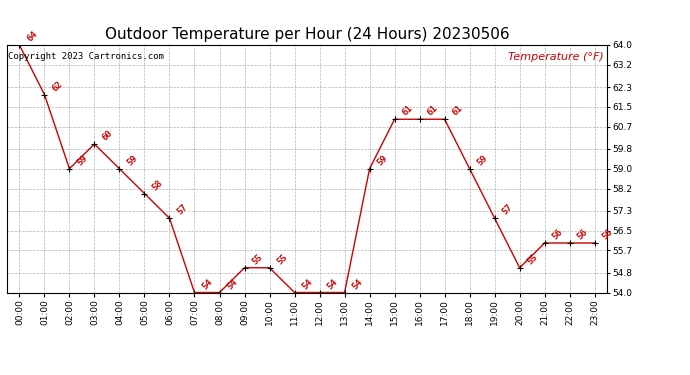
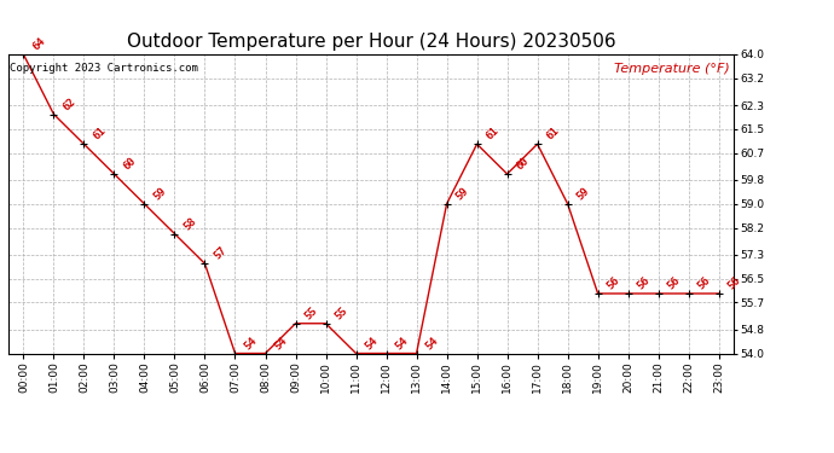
02:00: 59 -> 61
16:00: 61 -> 60
19:00: 57 -> 56
20:00: 55 -> 56
